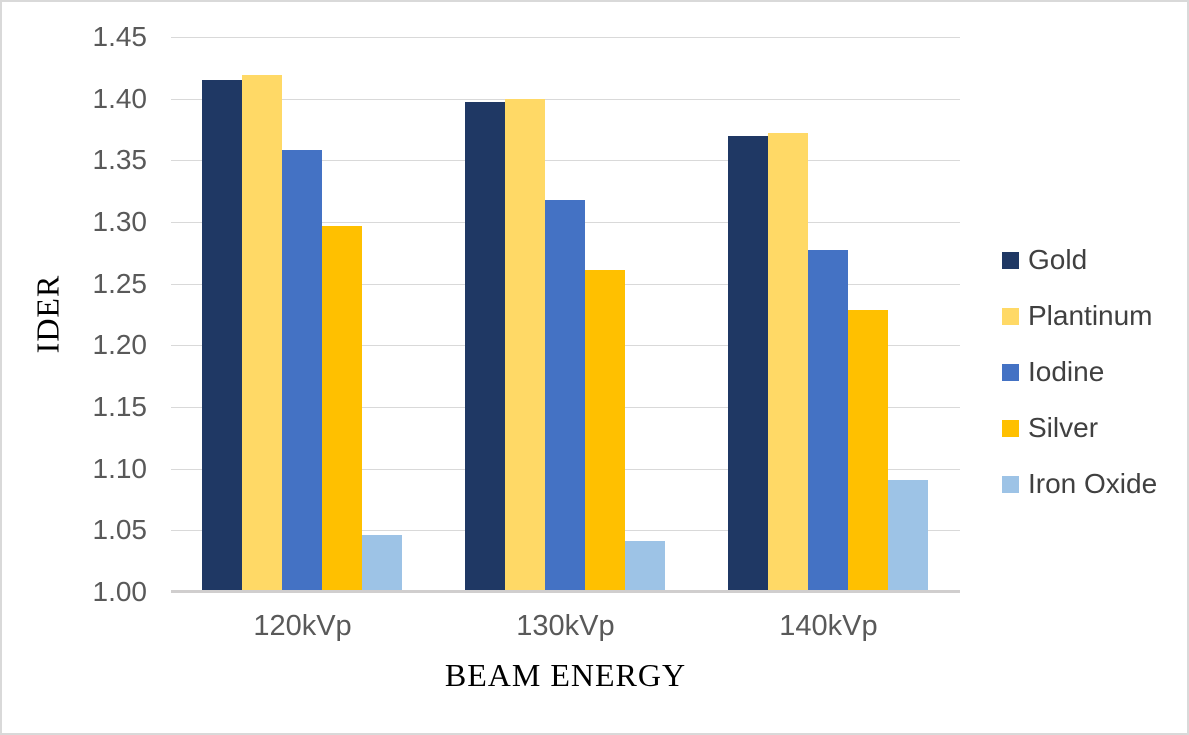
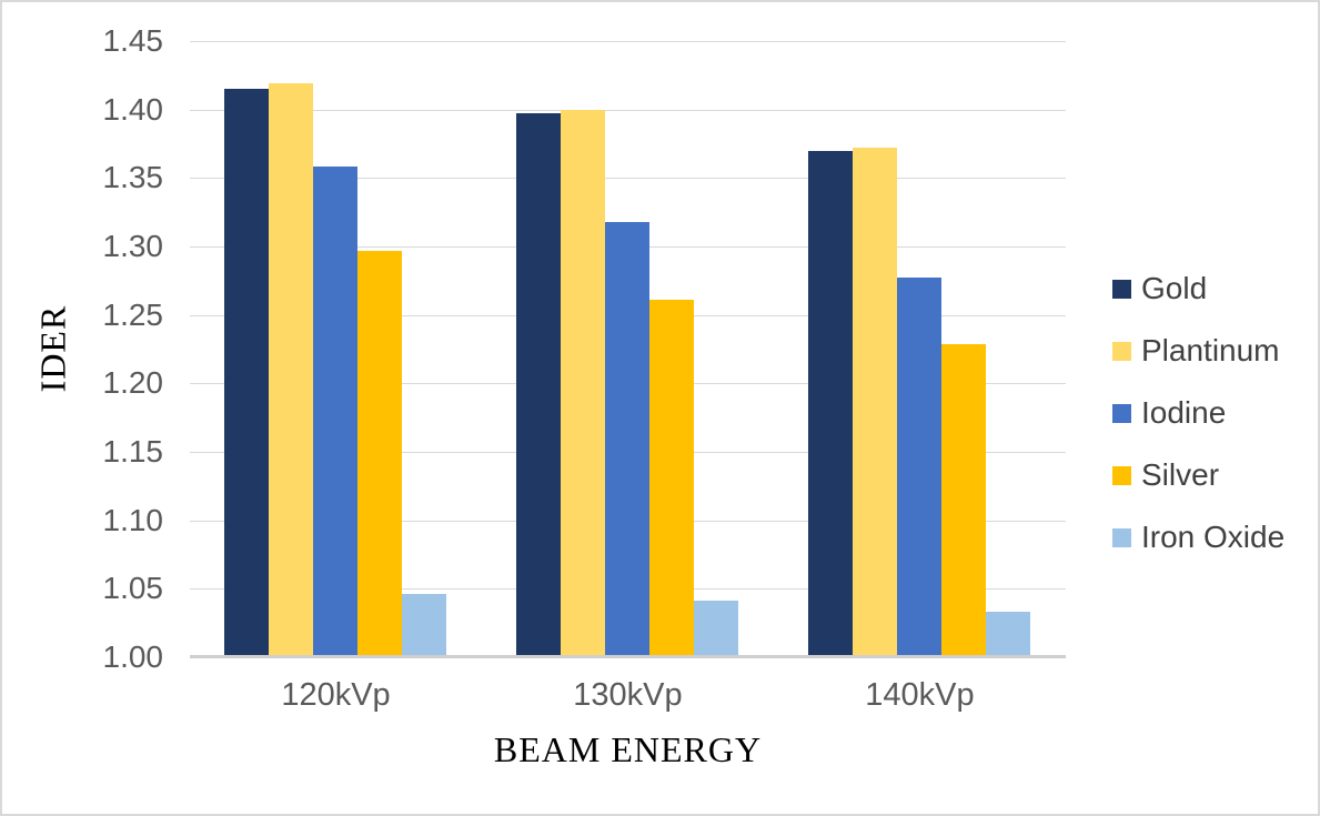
Iron Oxide/140kVp: 1.091 -> 1.033
